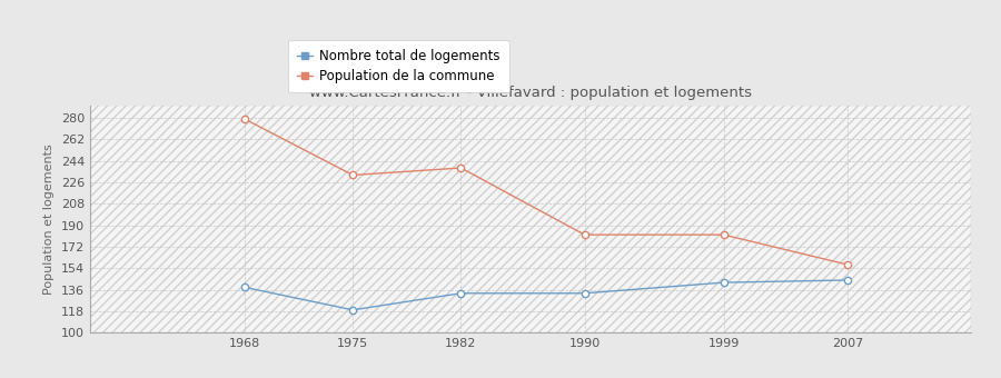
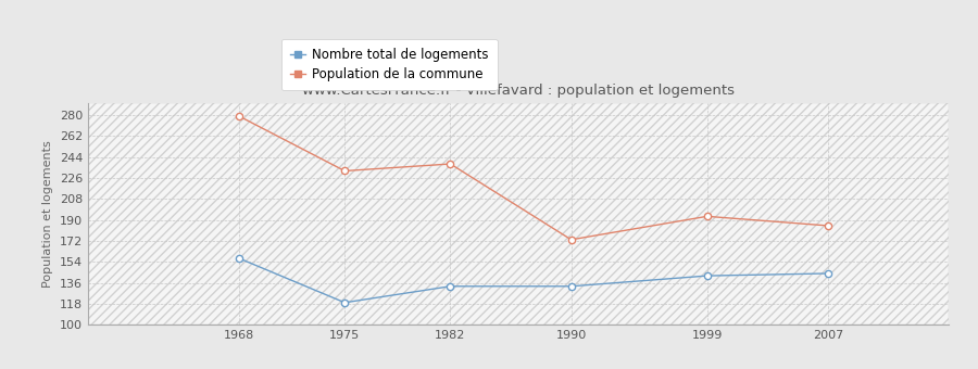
Nombre total de logements/1968: 138 -> 157
Population de la commune/1990: 182 -> 173
Population de la commune/1999: 182 -> 193
Population de la commune/2007: 157 -> 185
